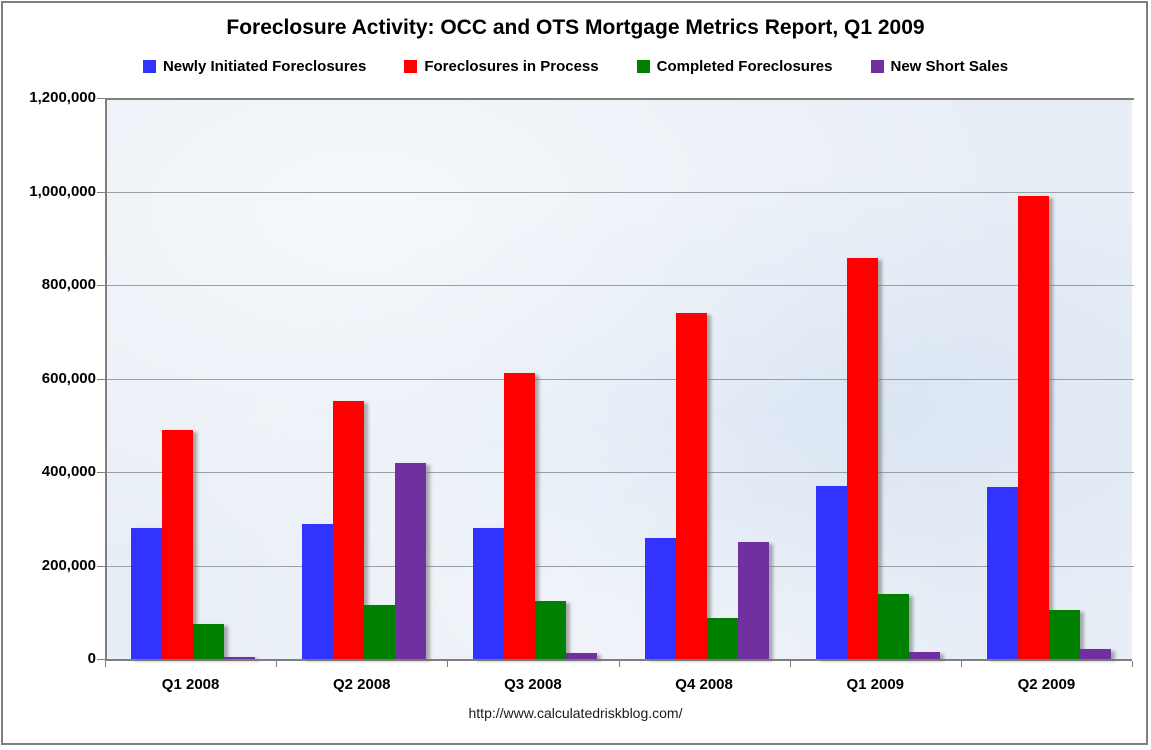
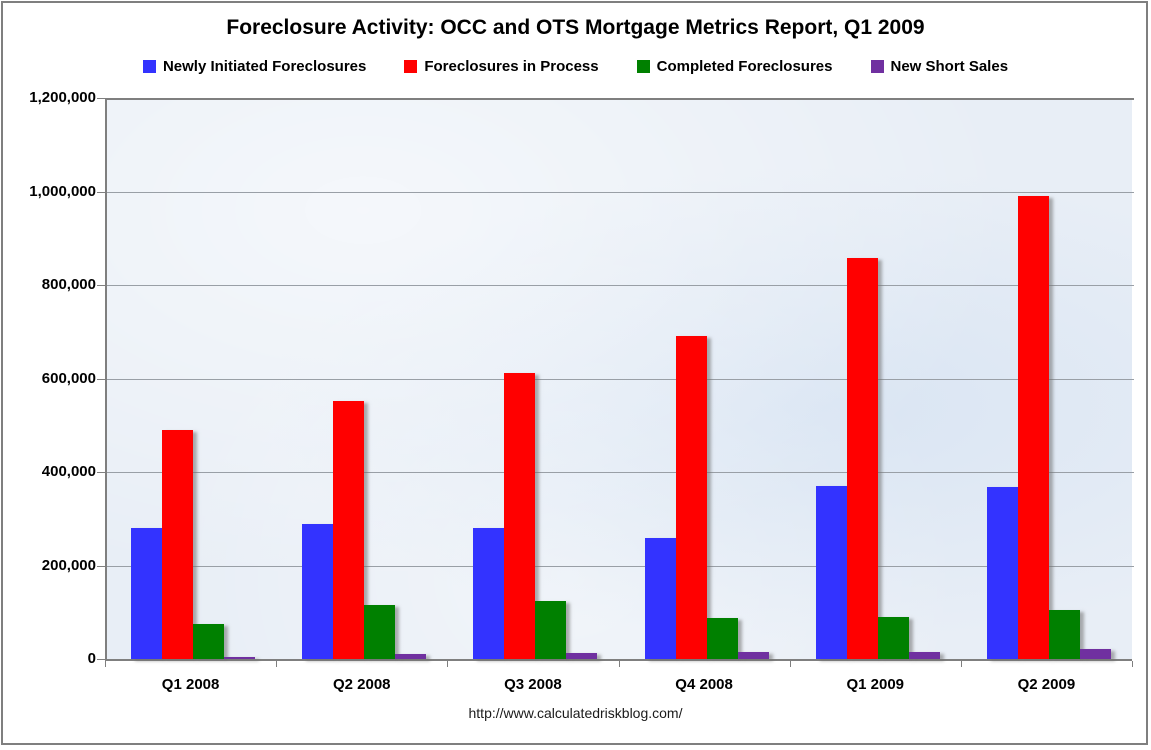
New Short Sales/Q2 2008: 420000 -> 10000
Foreclosures in Process/Q4 2008: 740000 -> 690000
New Short Sales/Q4 2008: 250000 -> 20000
Completed Foreclosures/Q1 2009: 140000 -> 90000
